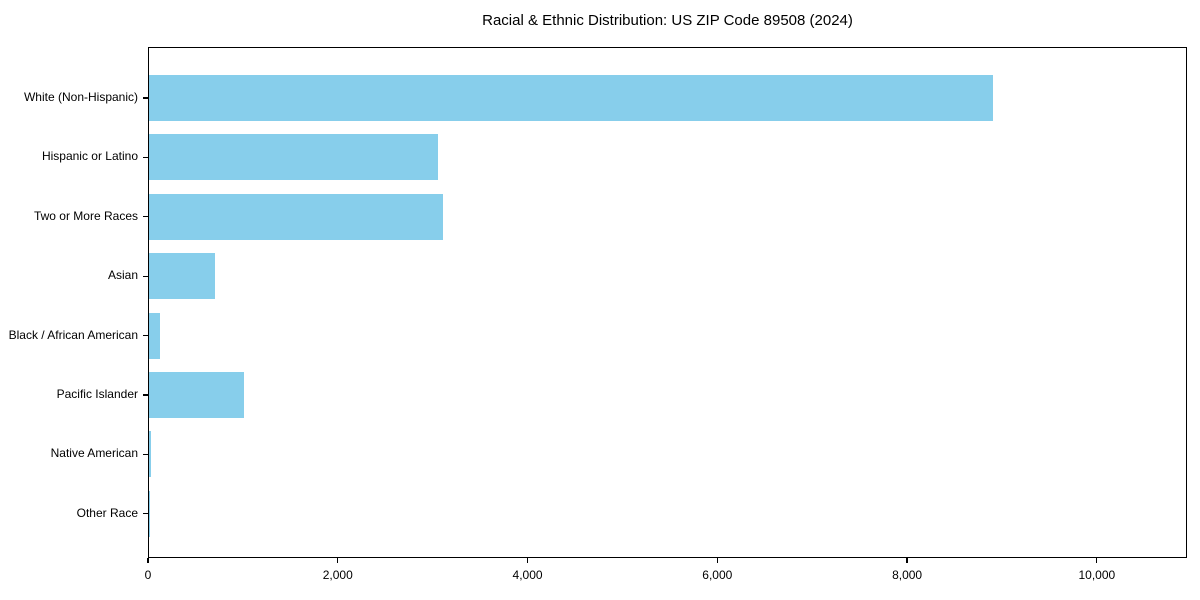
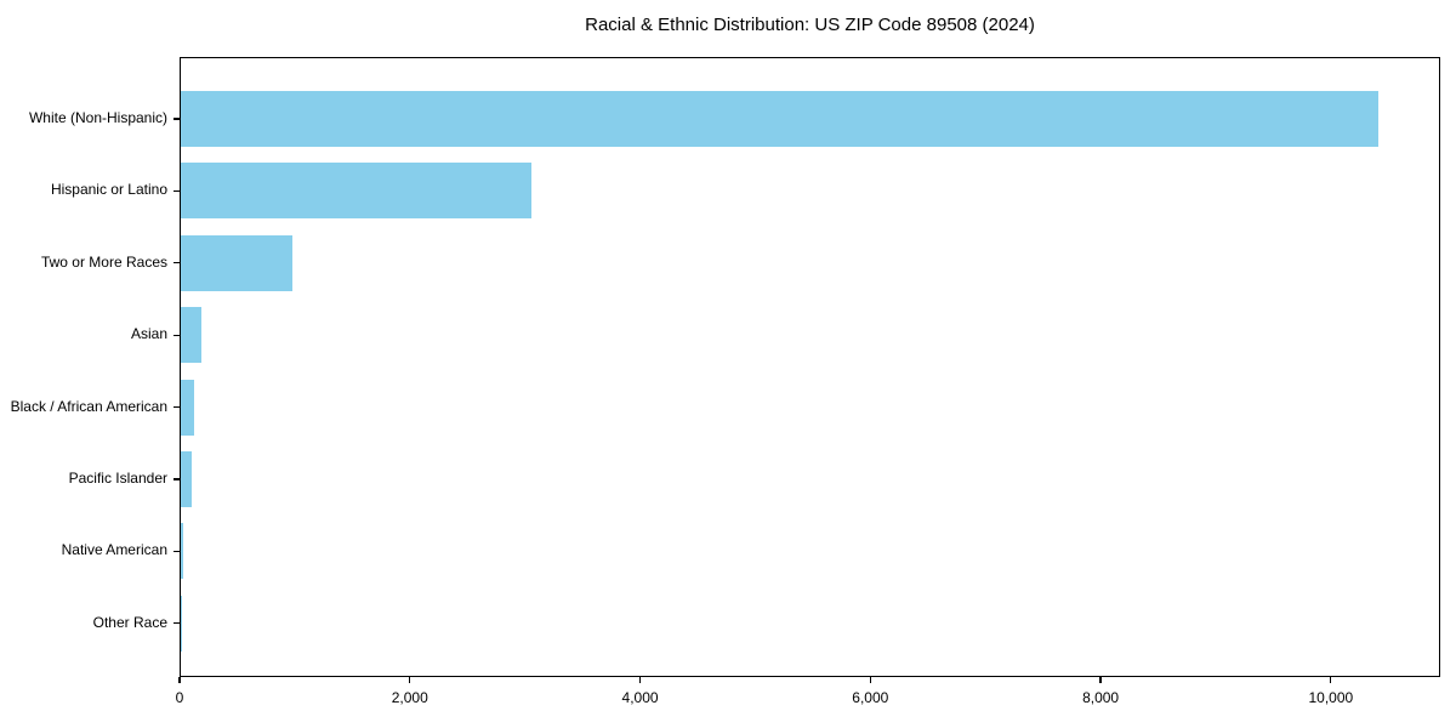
White (Non-Hispanic): 8900 -> 10400
Two or More Races: 3100 -> 1000
Asian: 700 -> 200
Pacific Islander: 1000 -> 100
